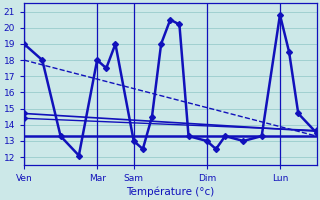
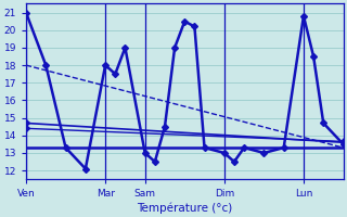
Ven: 19.0 -> 21.0
